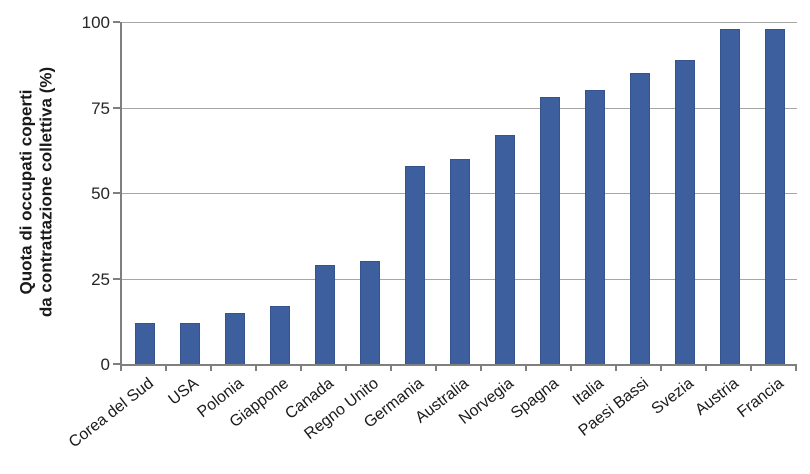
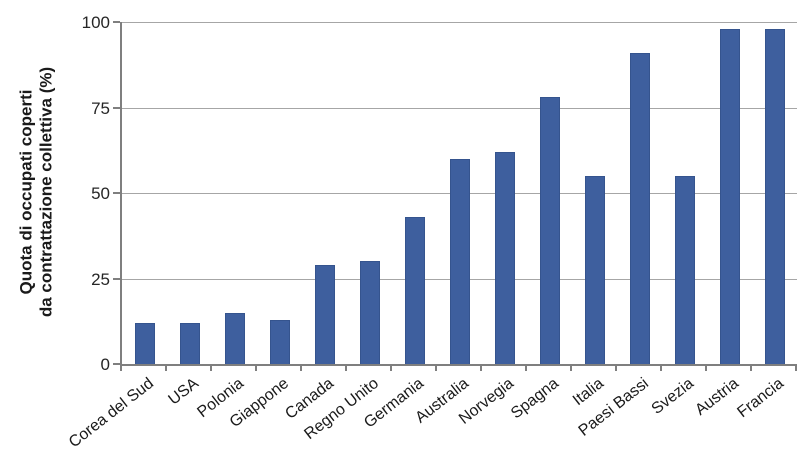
Giappone: 17 -> 13
Germania: 58 -> 43
Norvegia: 67 -> 62
Italia: 80 -> 55
Paesi Bassi: 85 -> 91
Svezia: 89 -> 55
